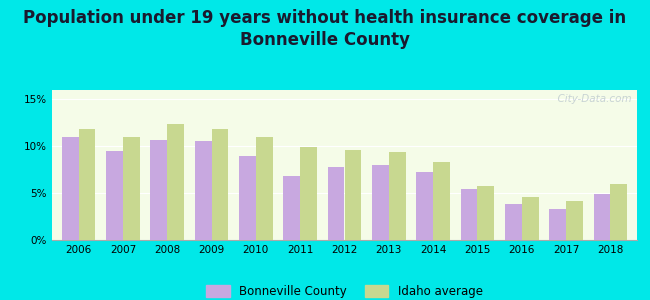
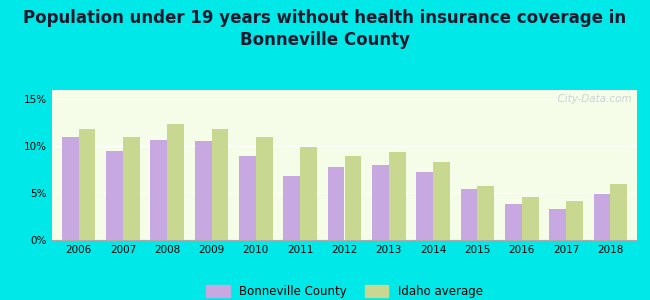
Idaho average/2012: 9.6% -> 9.0%
